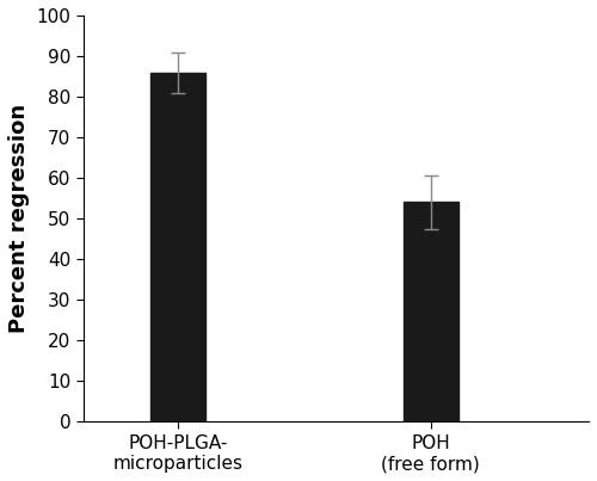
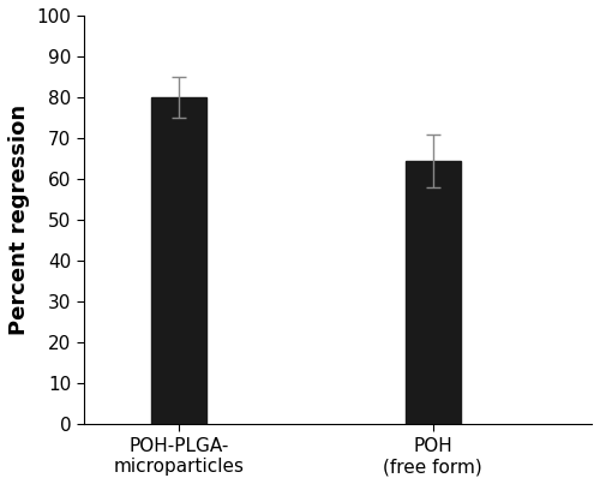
POH-PLGA- microparticles: 86.0 -> 80.0
POH (free form): 54.0 -> 64.5
